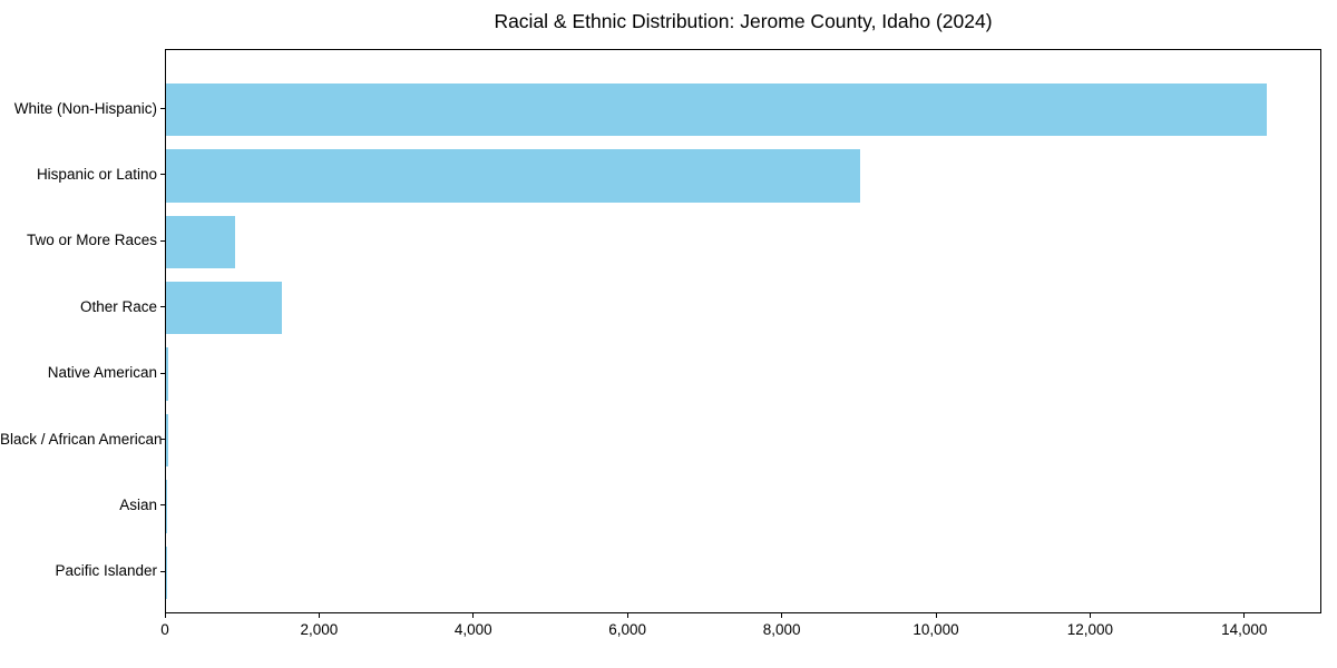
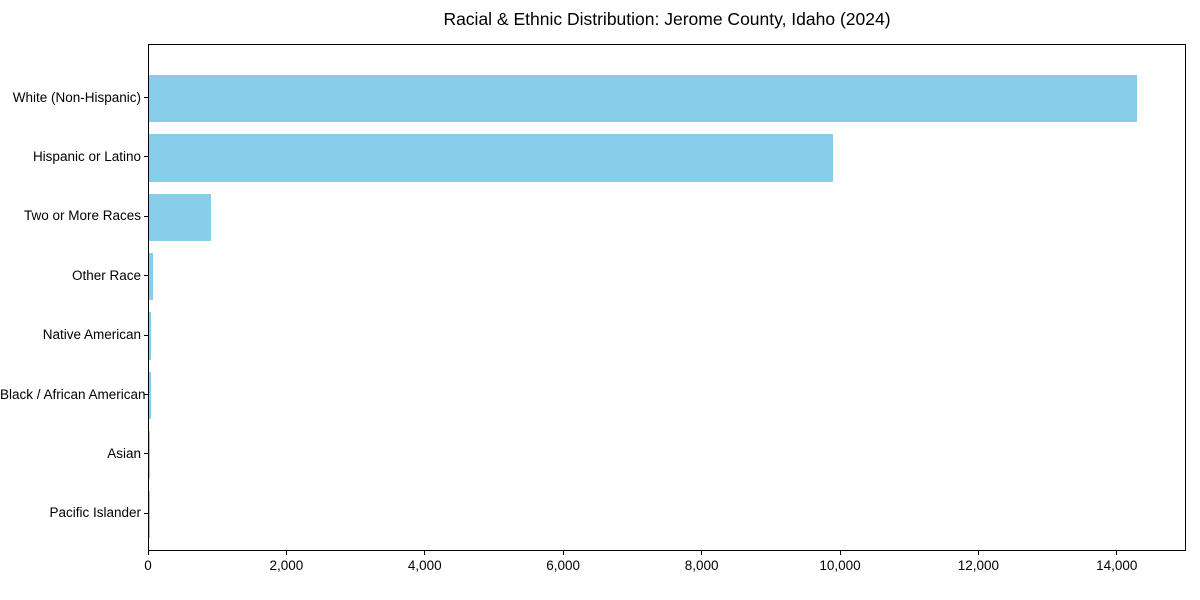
Hispanic or Latino: 9000 -> 9900
Other Race: 1500 -> 100
